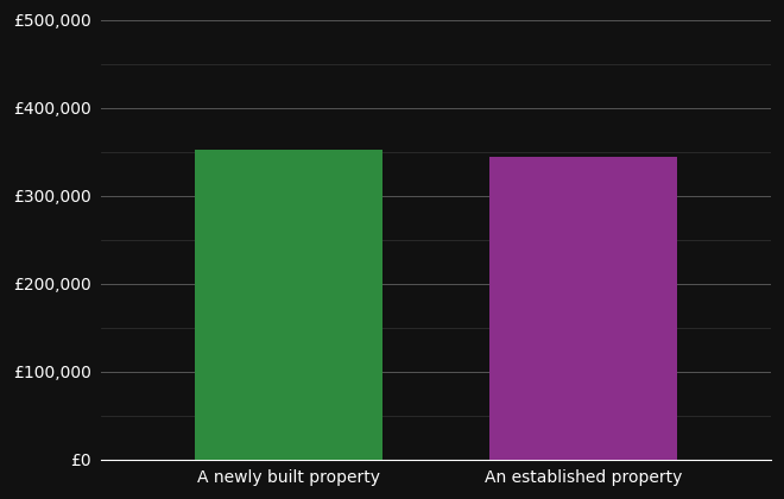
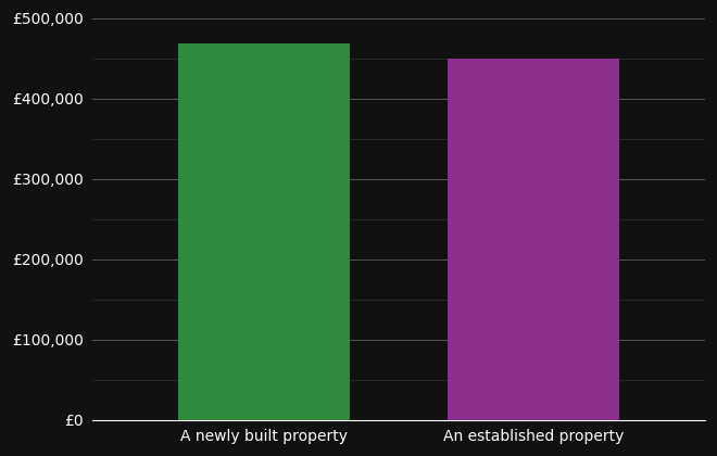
A newly built property: £352,000 -> £469,000
An established property: £344,000 -> £449,000
